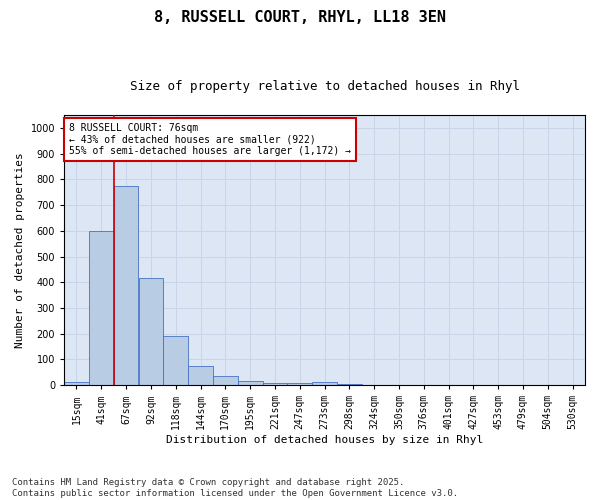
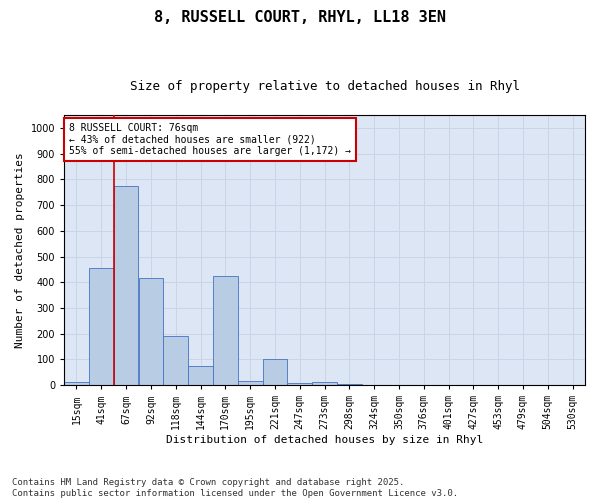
41sqm: 600 -> 455
170sqm: 35 -> 425
221sqm: 10 -> 100
